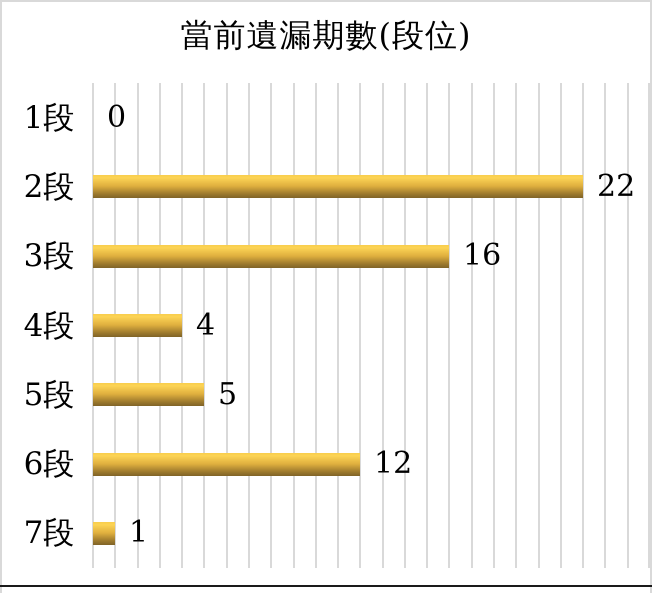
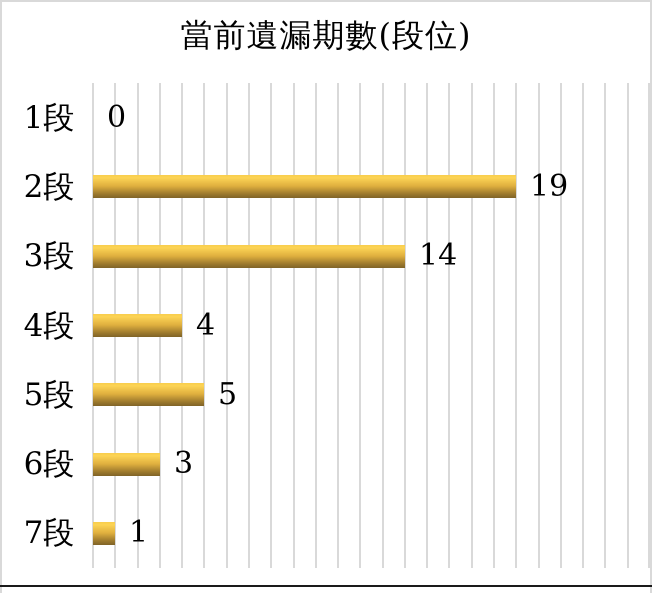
2段: 22 -> 19
3段: 16 -> 14
6段: 12 -> 3
